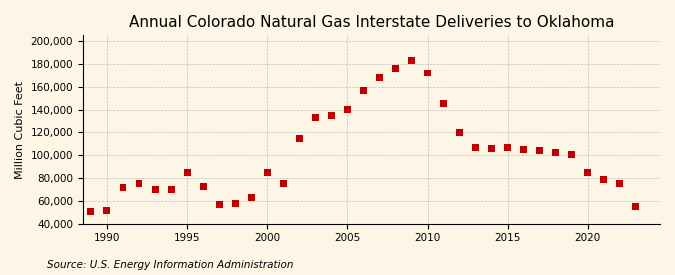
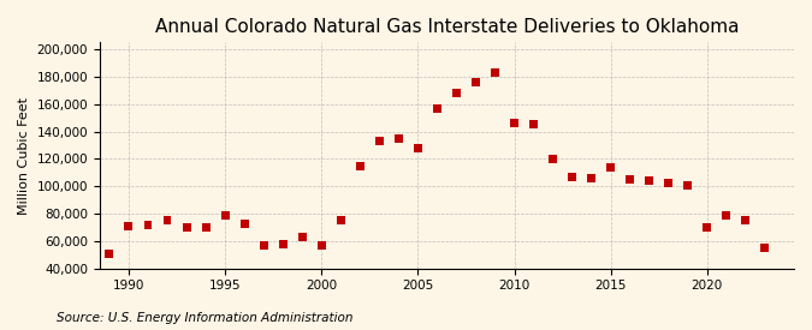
1990: 52,000 -> 71,000
1995: 85,000 -> 79,000
2000: 85,000 -> 57,000
2005: 140,000 -> 128,000
2010: 172,000 -> 146,000
2015: 107,000 -> 114,000
2020: 85,000 -> 70,000
